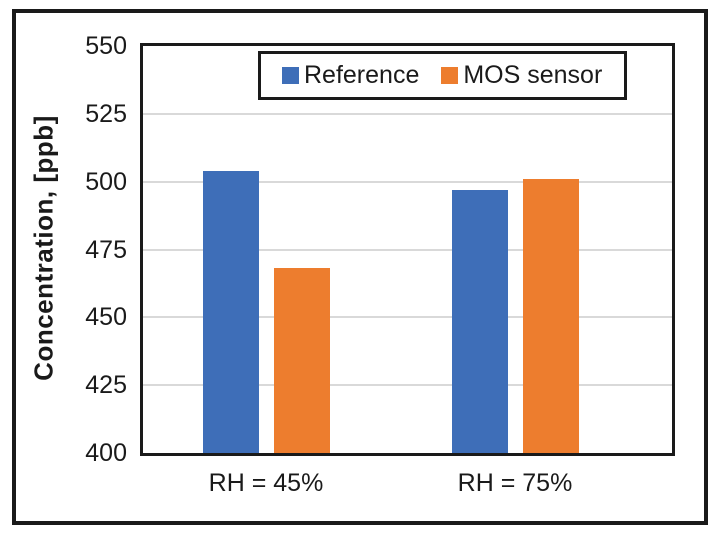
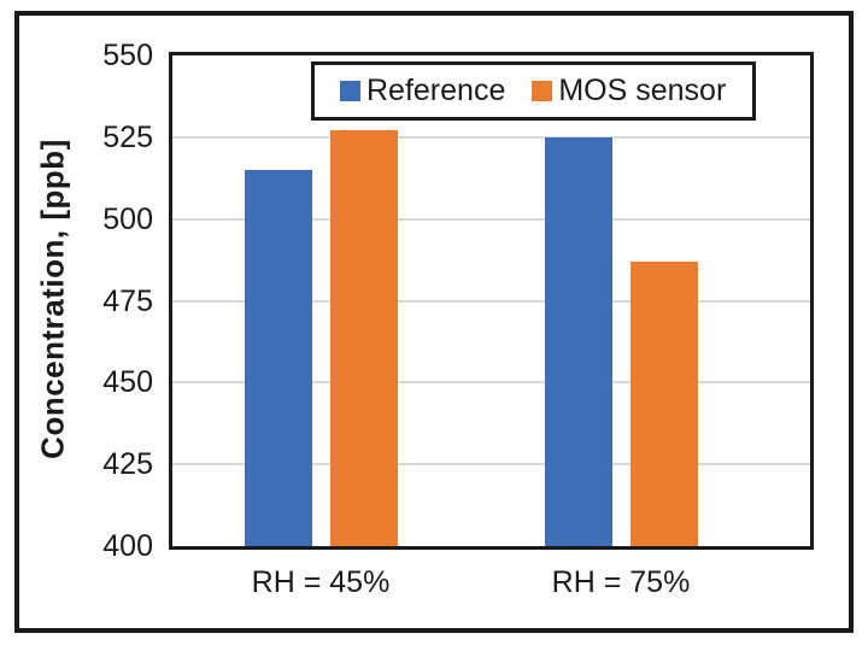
Reference/RH = 45%: 504 -> 515
MOS sensor/RH = 45%: 468 -> 527
Reference/RH = 75%: 497 -> 525
MOS sensor/RH = 75%: 501 -> 487
